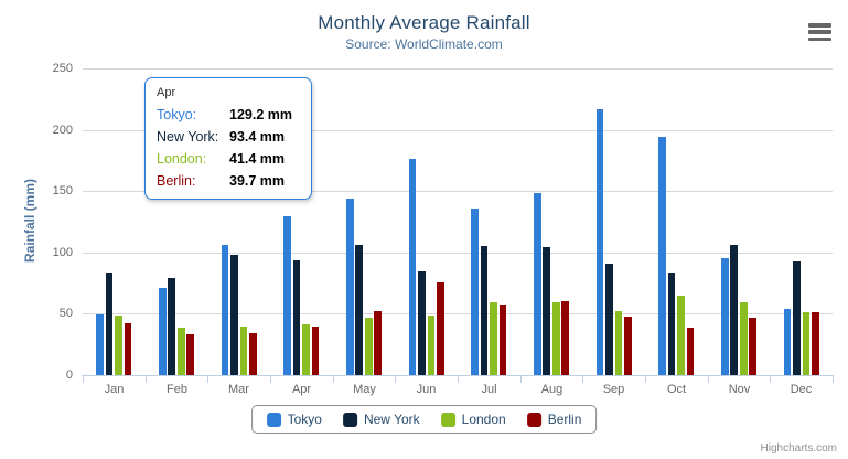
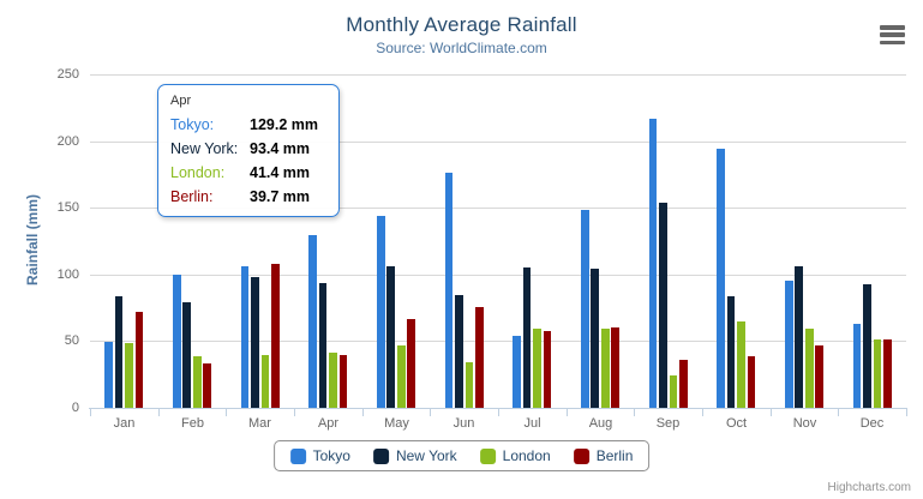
Berlin/Jan: 42 -> 72
Tokyo/Feb: 72 -> 100
Berlin/Mar: 34 -> 108
Berlin/May: 53 -> 67
London/Jun: 48 -> 34
Tokyo/Jul: 136 -> 54
New York/Sep: 91 -> 154
London/Sep: 52 -> 24
Berlin/Sep: 48 -> 36
Tokyo/Dec: 54 -> 63
